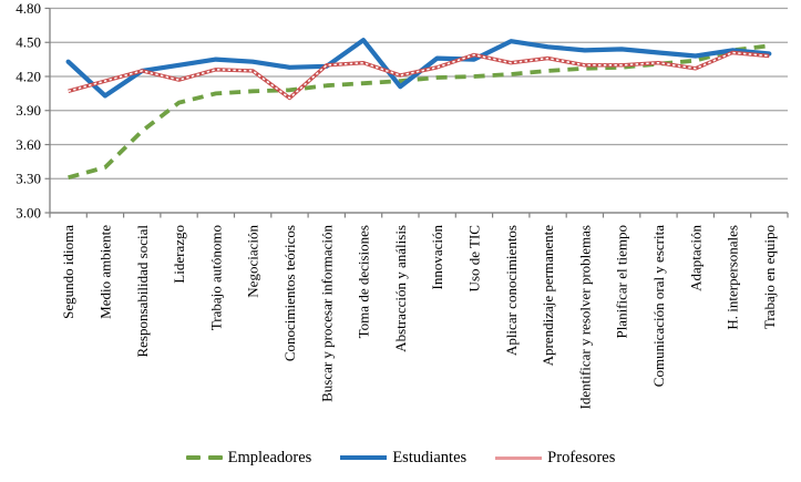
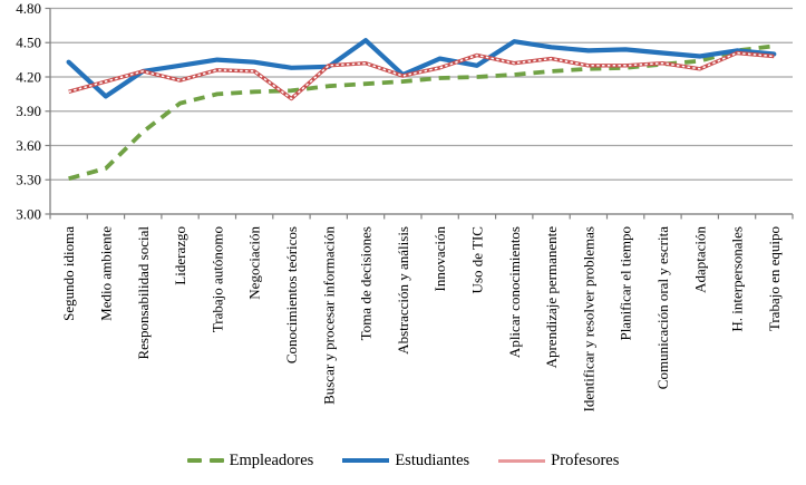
Estudiantes/Abstracción y análisis: 4.11 -> 4.22
Estudiantes/Uso de TIC: 4.35 -> 4.30
